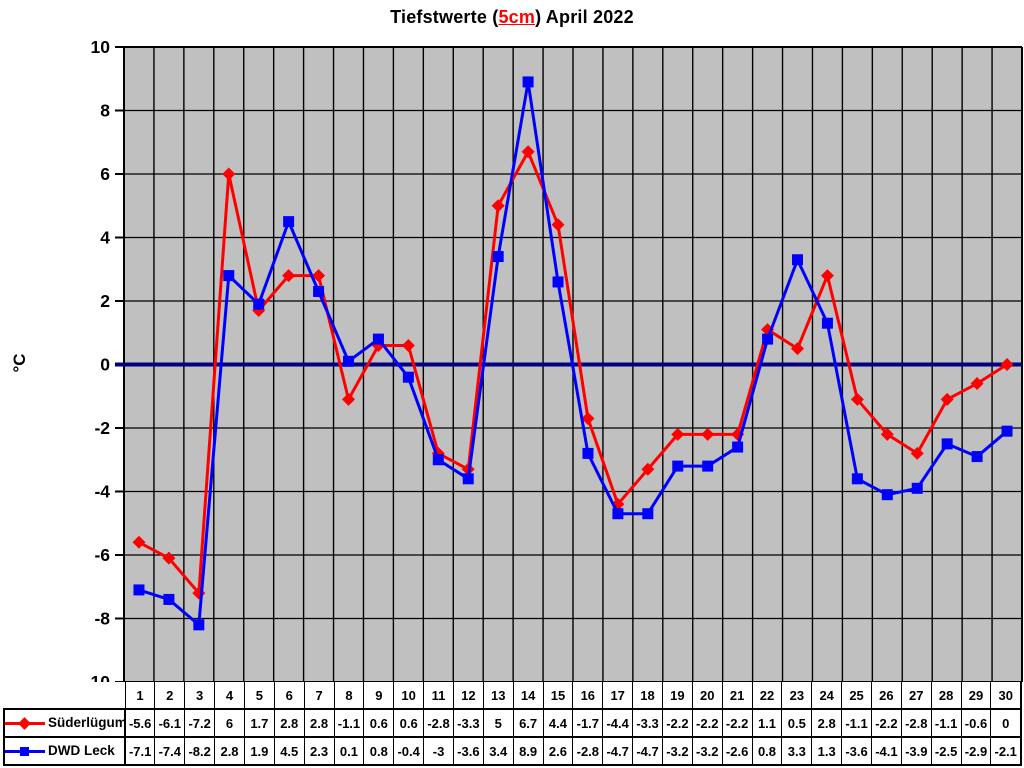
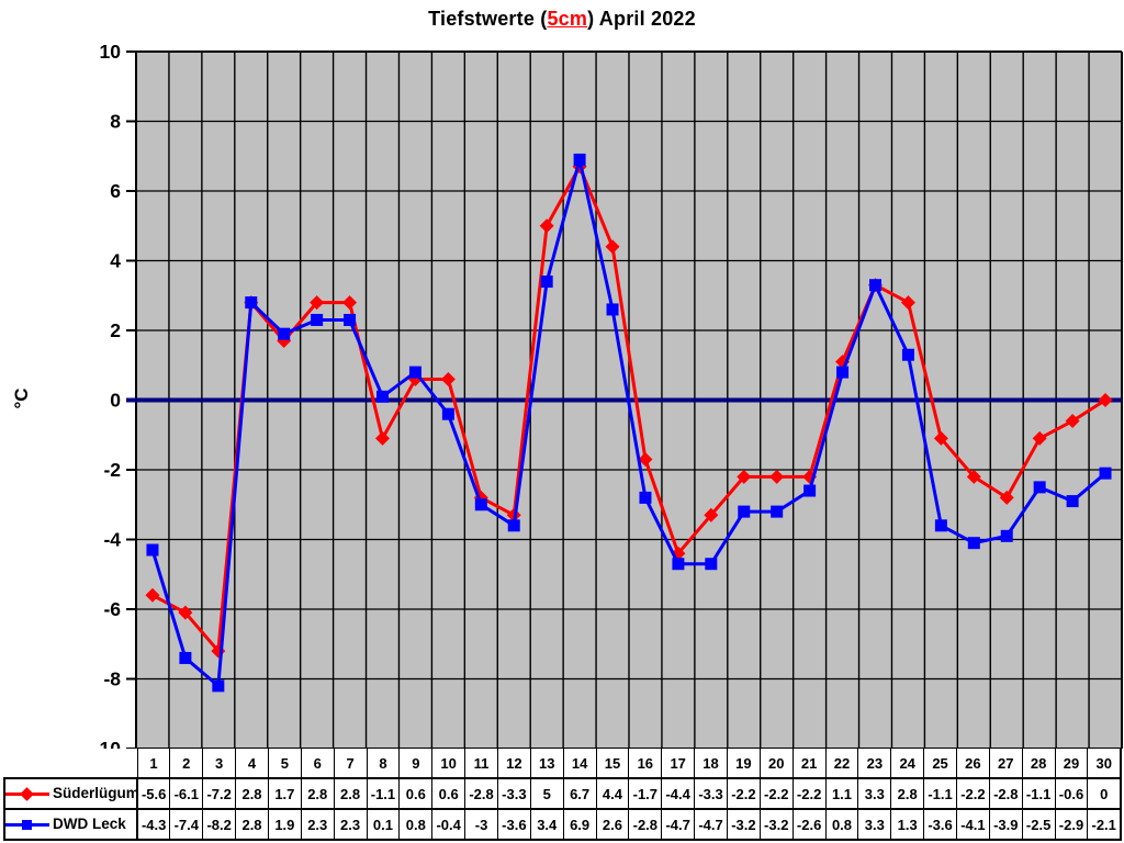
DWD Leck/1: -7.1 -> -4.3
Süderlügum/4: 6 -> 2.8
DWD Leck/6: 4.5 -> 2.3
DWD Leck/14: 8.9 -> 6.9
Süderlügum/23: 0.5 -> 3.3
